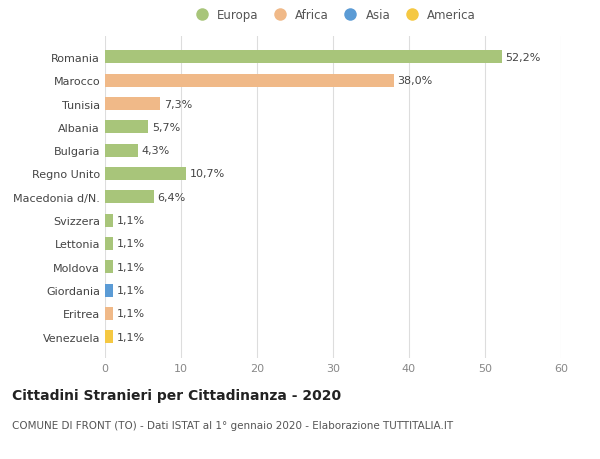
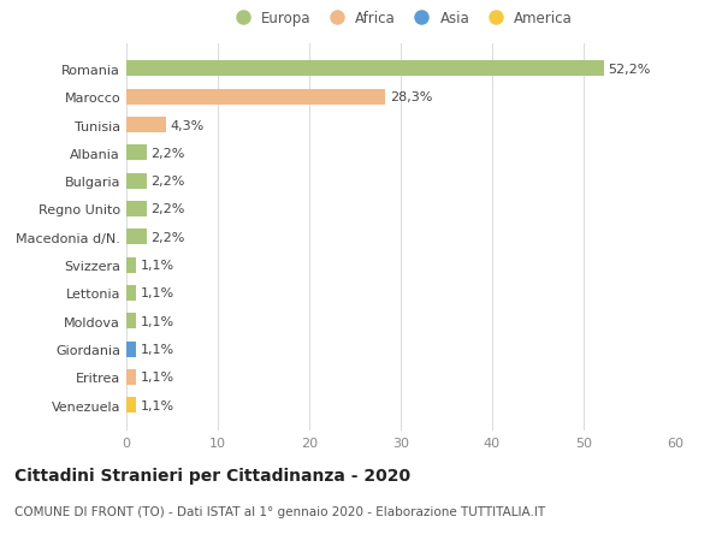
Marocco: 38,0% -> 28,3%
Tunisia: 7,3% -> 4,3%
Albania: 5,7% -> 2,2%
Bulgaria: 4,3% -> 2,2%
Regno Unito: 10,7% -> 2,2%
Macedonia d/N.: 6,4% -> 2,2%
